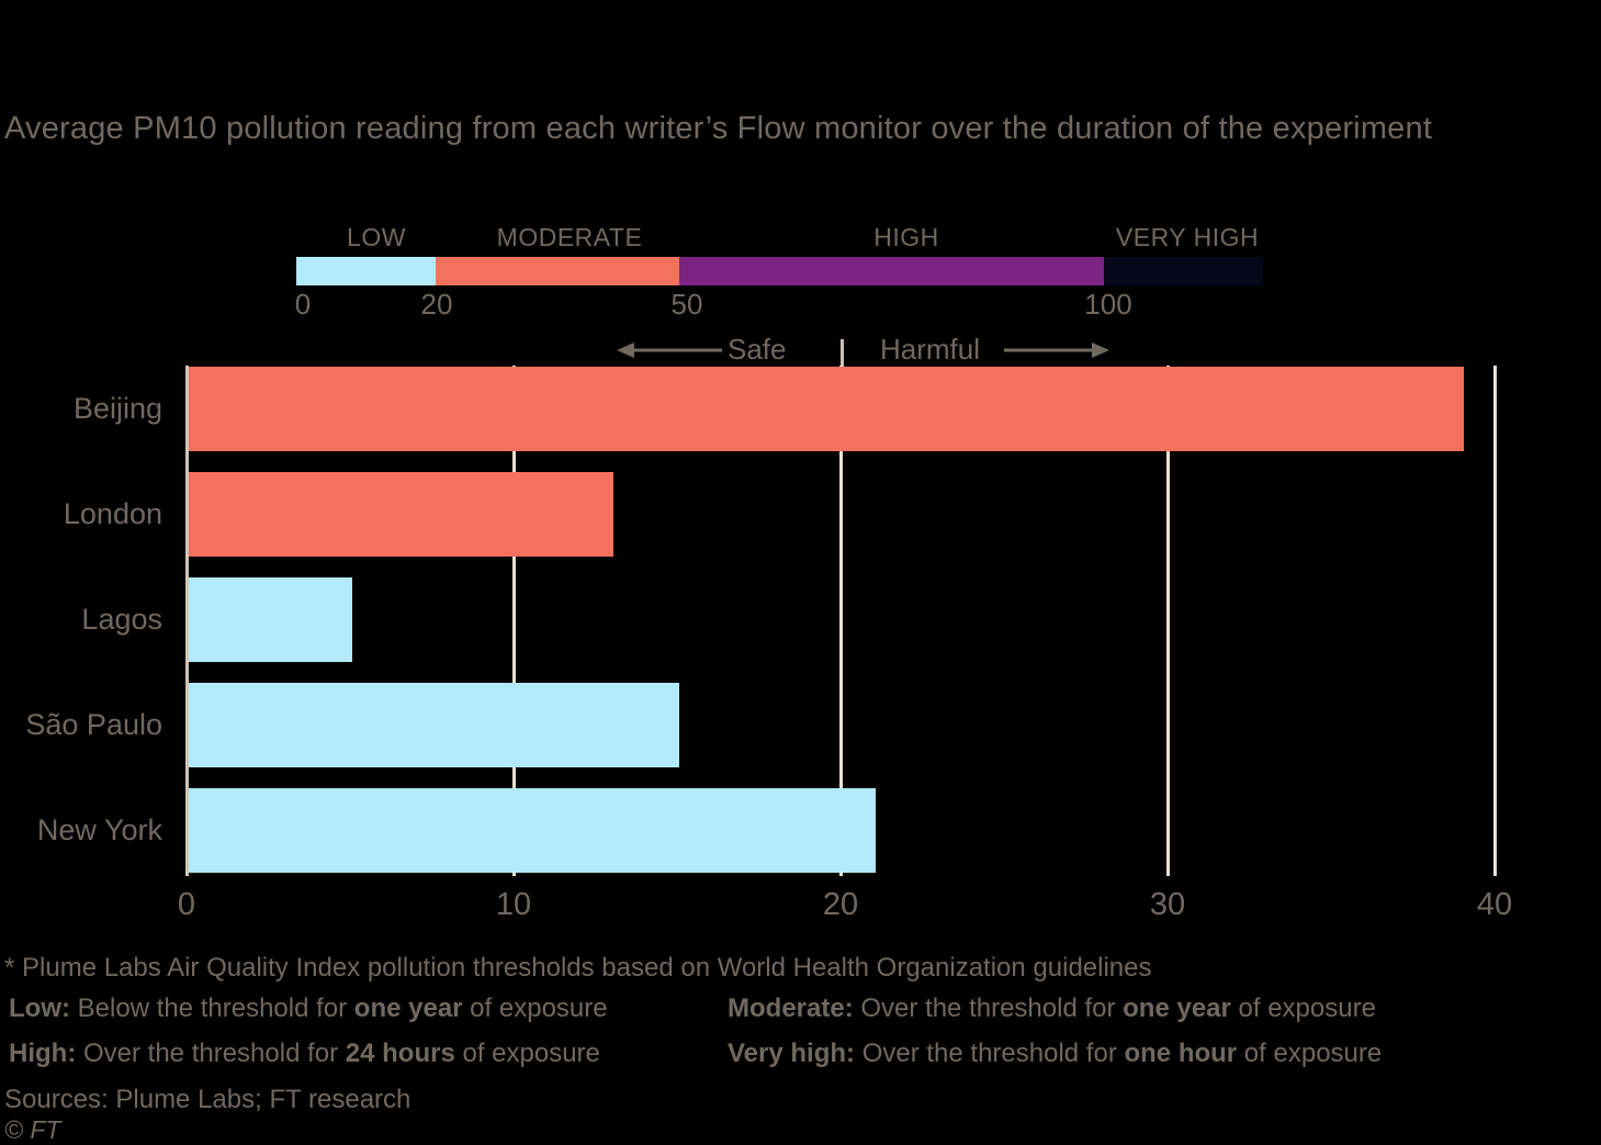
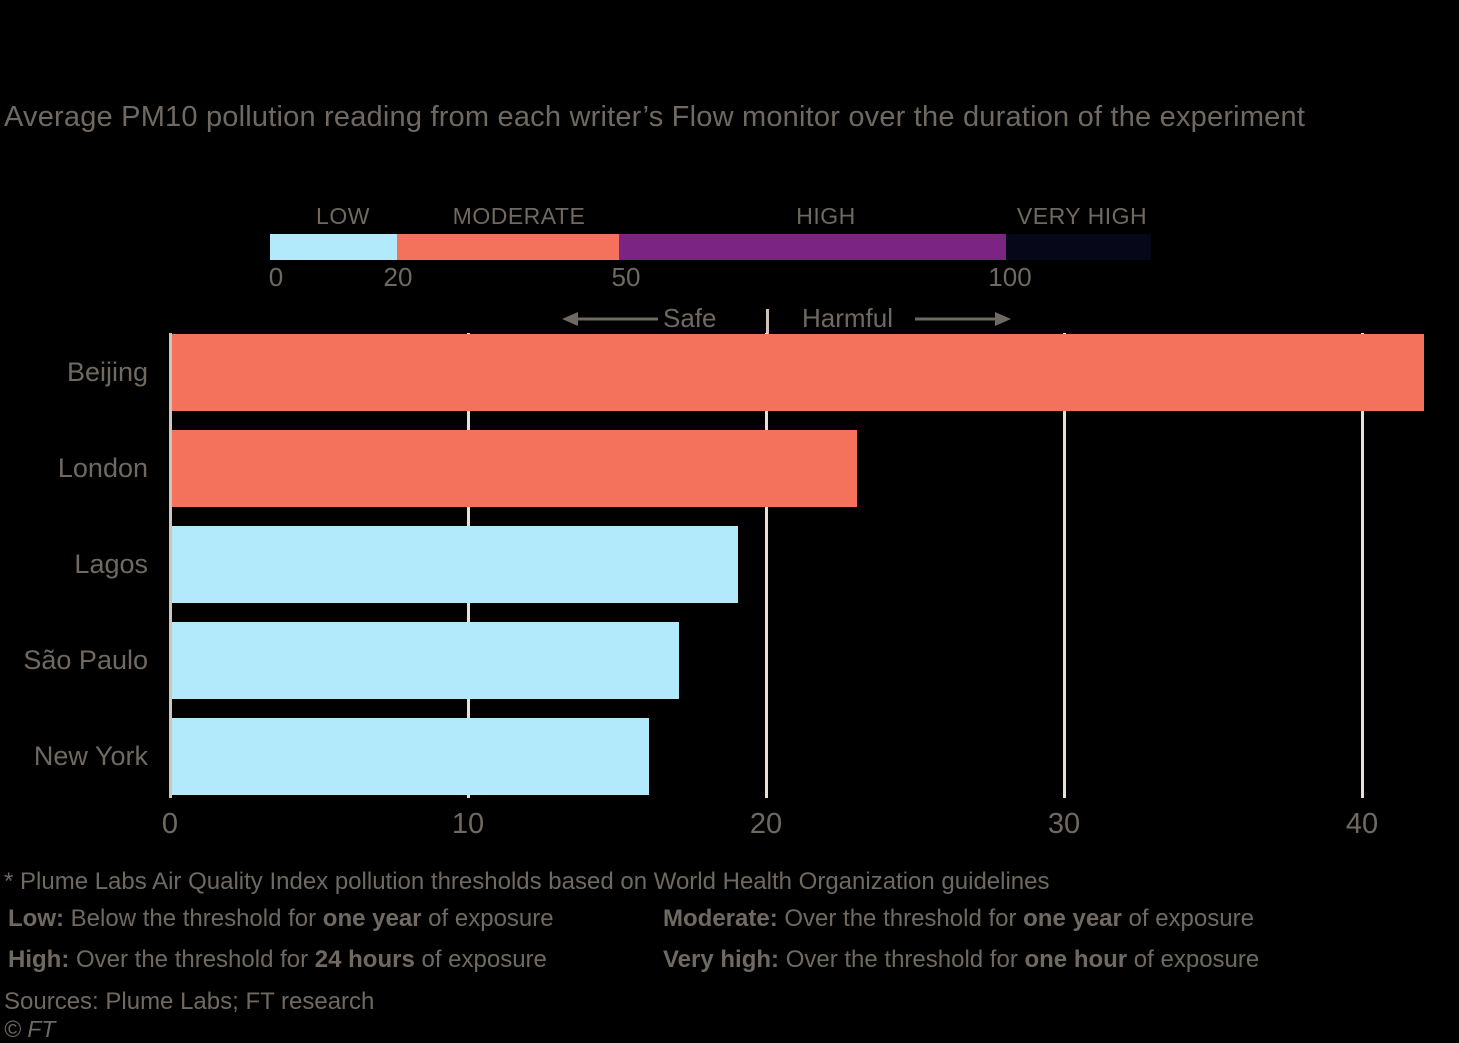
Beijing: 39 -> 42
London: 13 -> 23
Lagos: 5 -> 19
São Paulo: 15 -> 17
New York: 21 -> 16
